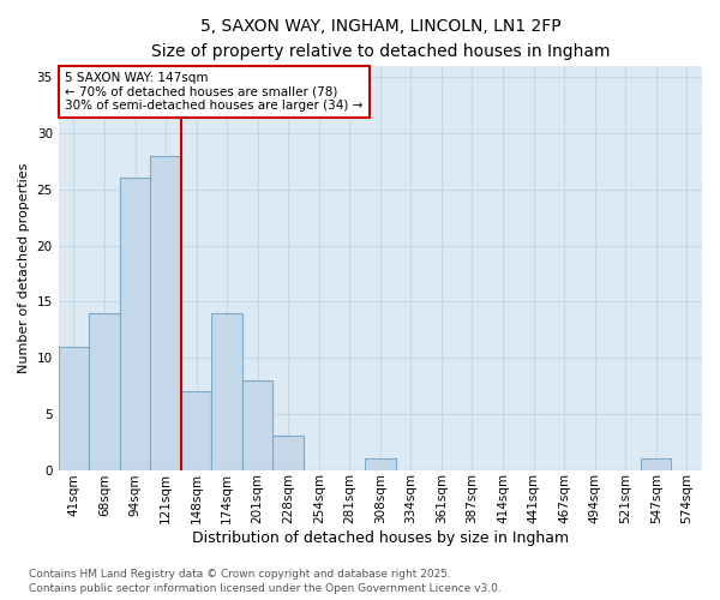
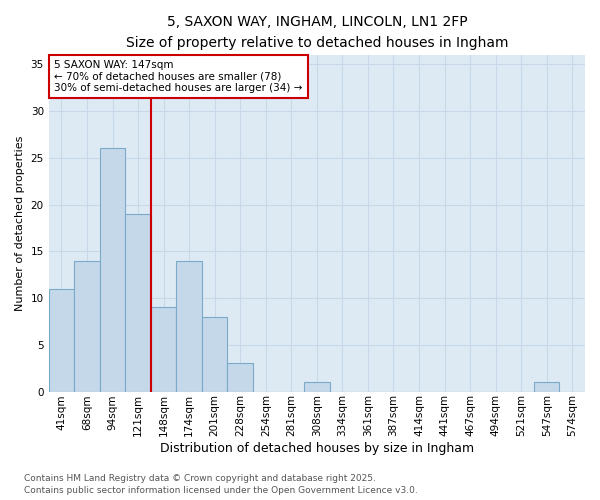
121sqm: 28 -> 19
148sqm: 7 -> 9
